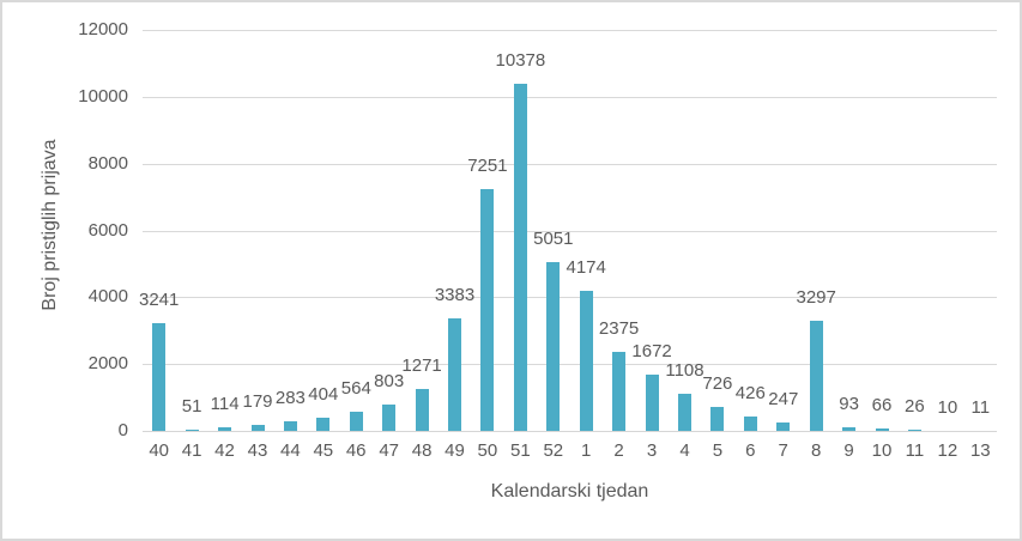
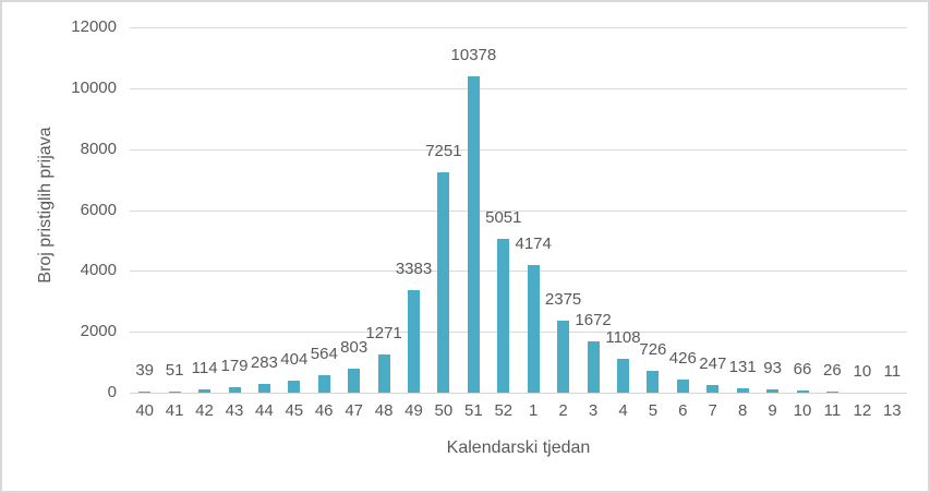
40: 3241 -> 39
8: 3297 -> 131
